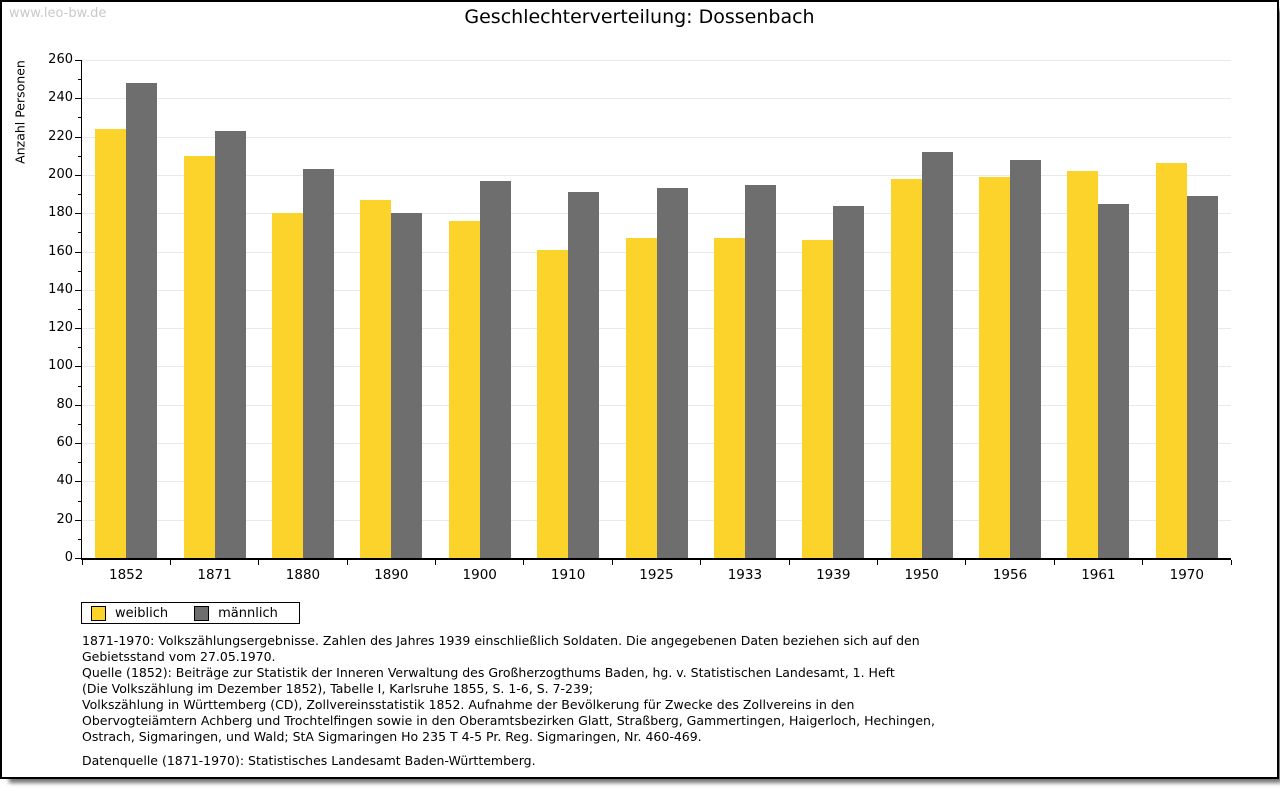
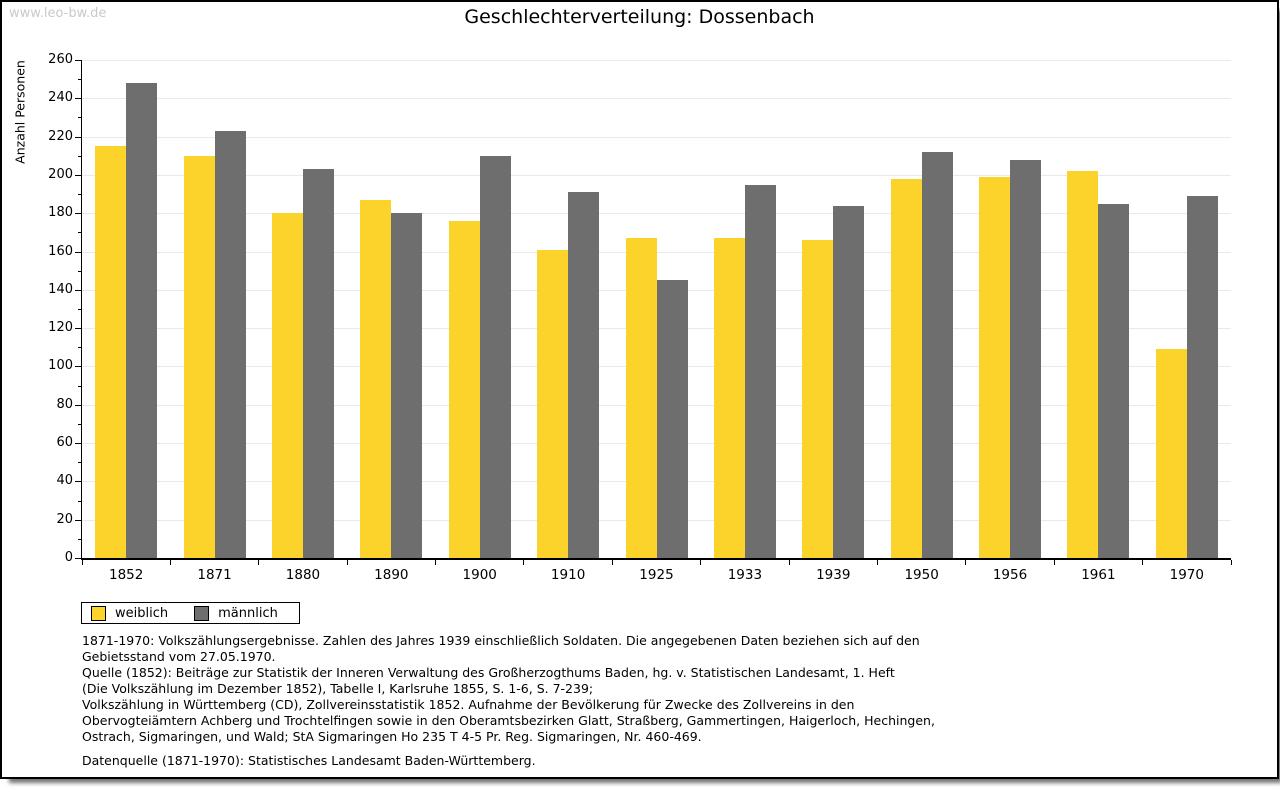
weiblich/1852: 224 -> 215
männlich/1900: 197 -> 210
männlich/1925: 193 -> 145
weiblich/1970: 206 -> 109
